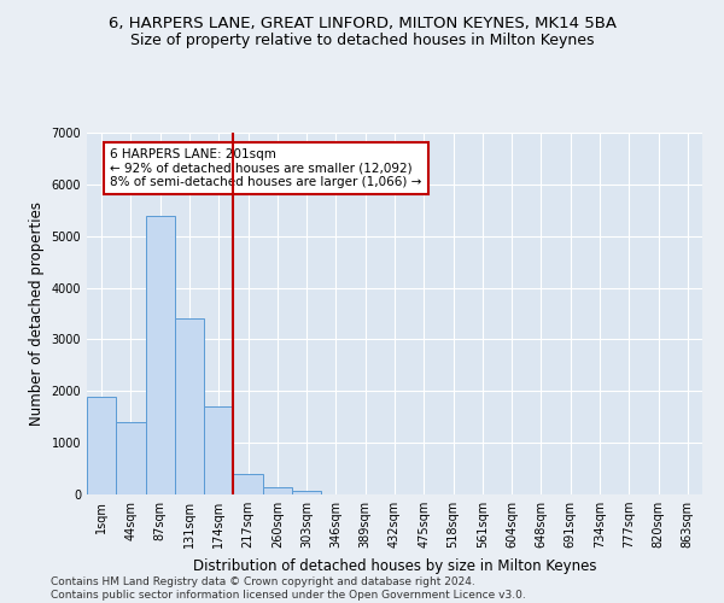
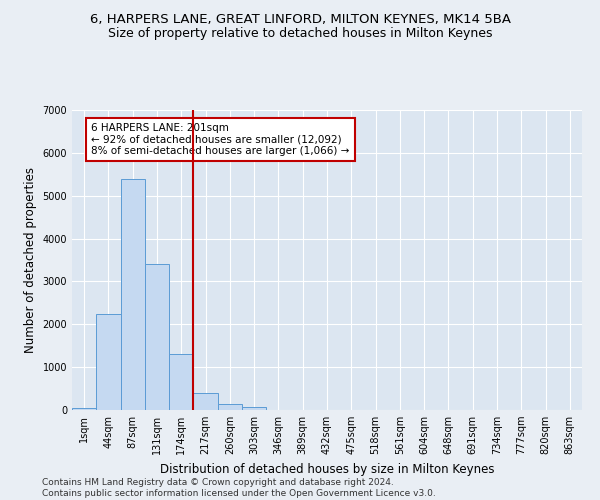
1sqm: 1900 -> 50
44sqm: 1400 -> 2250
174sqm: 1700 -> 1300
